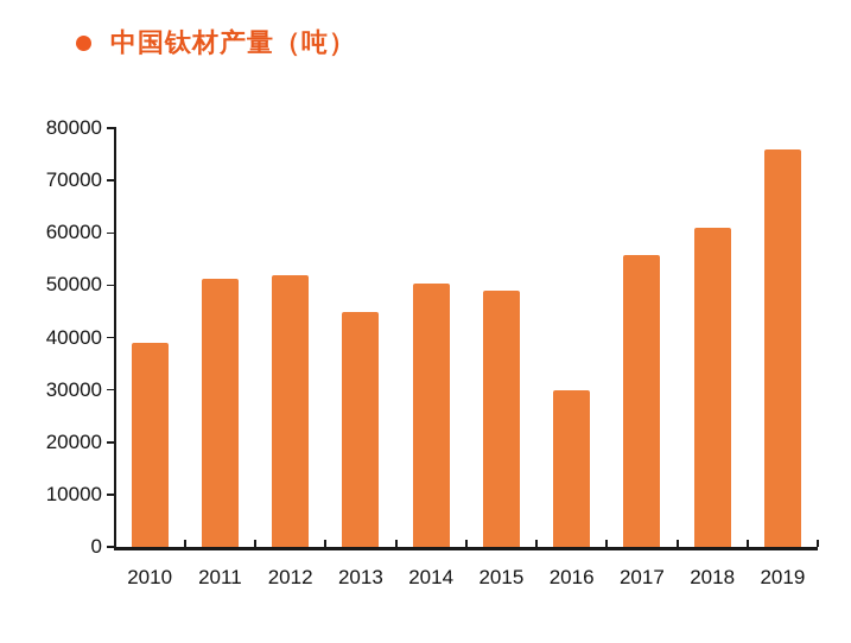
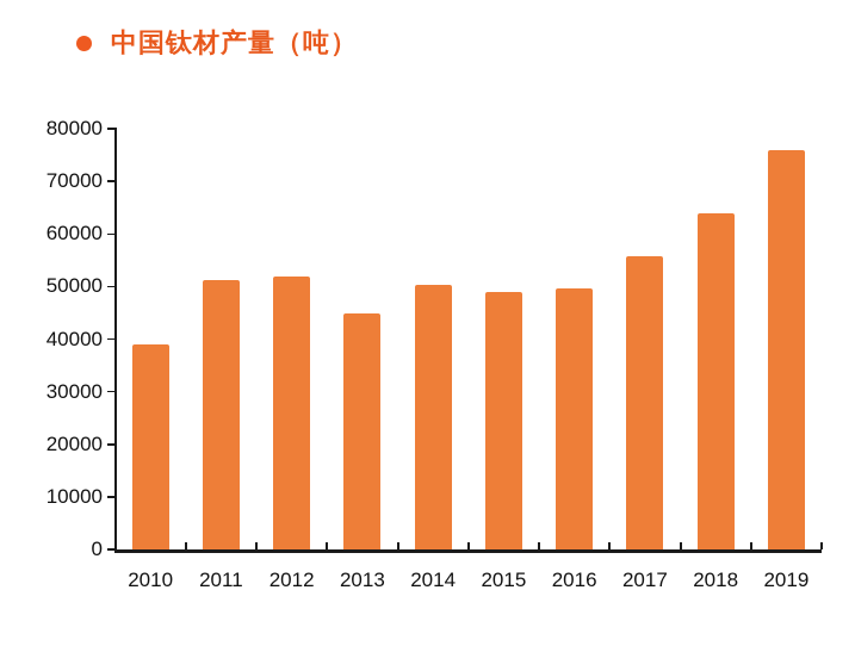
2016: 30000 -> 50000
2018: 61000 -> 64000
